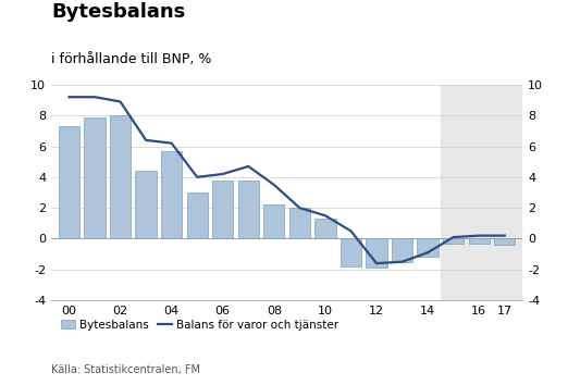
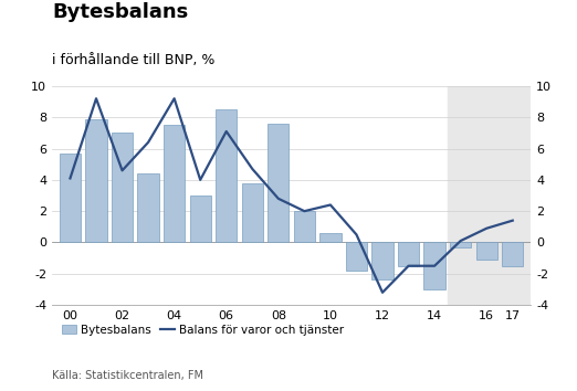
Bytesbalans/00: 7.3 -> 5.7
Balans för varor och tjänster/00: 9.2 -> 4.1
Bytesbalans/02: 8.0 -> 7.0
Balans för varor och tjänster/02: 8.9 -> 4.6
Bytesbalans/04: 5.7 -> 7.5
Balans för varor och tjänster/04: 6.2 -> 9.2
Bytesbalans/06: 3.8 -> 8.5
Balans för varor och tjänster/06: 4.2 -> 7.1
Bytesbalans/08: 2.2 -> 7.6
Balans för varor och tjänster/08: 3.5 -> 2.8
Bytesbalans/10: 1.3 -> 0.6
Balans för varor och tjänster/10: 1.5 -> 2.4
Bytesbalans/12: -1.9 -> -2.4
Balans för varor och tjänster/12: -1.6 -> -3.2
Bytesbalans/14: -1.2 -> -3.0
Balans för varor och tjänster/14: -0.9 -> -1.5
Bytesbalans/16: -0.3 -> -1.1
Balans för varor och tjänster/16: 0.2 -> 0.9
Bytesbalans/17: -0.4 -> -1.5
Balans för varor och tjänster/17: 0.2 -> 1.4
